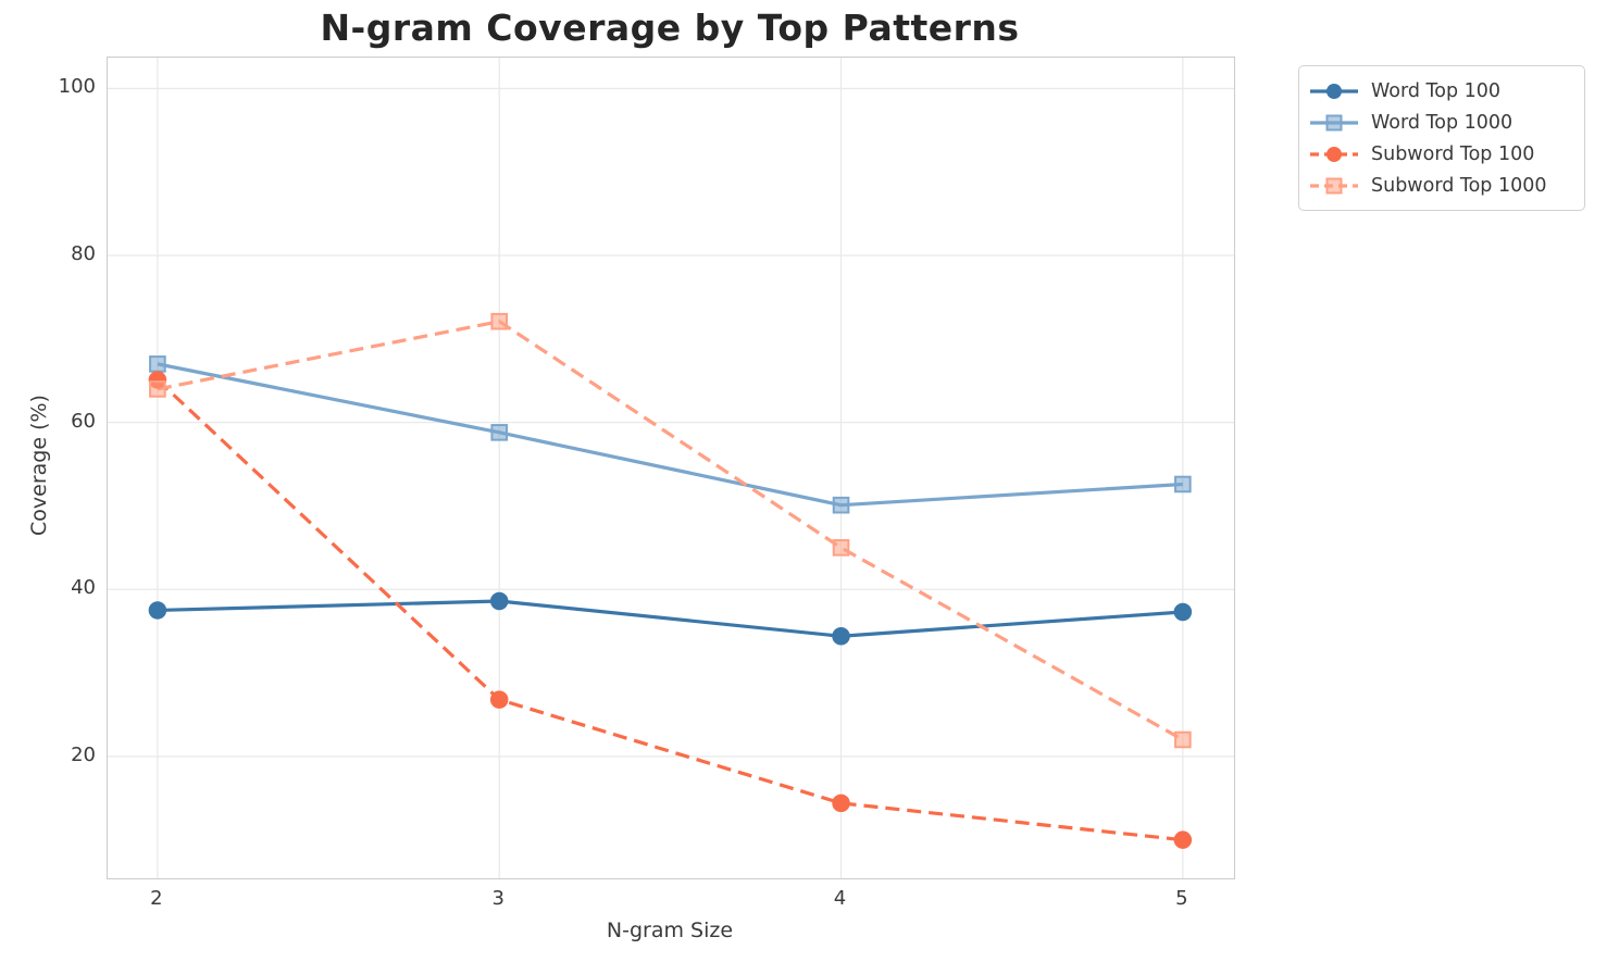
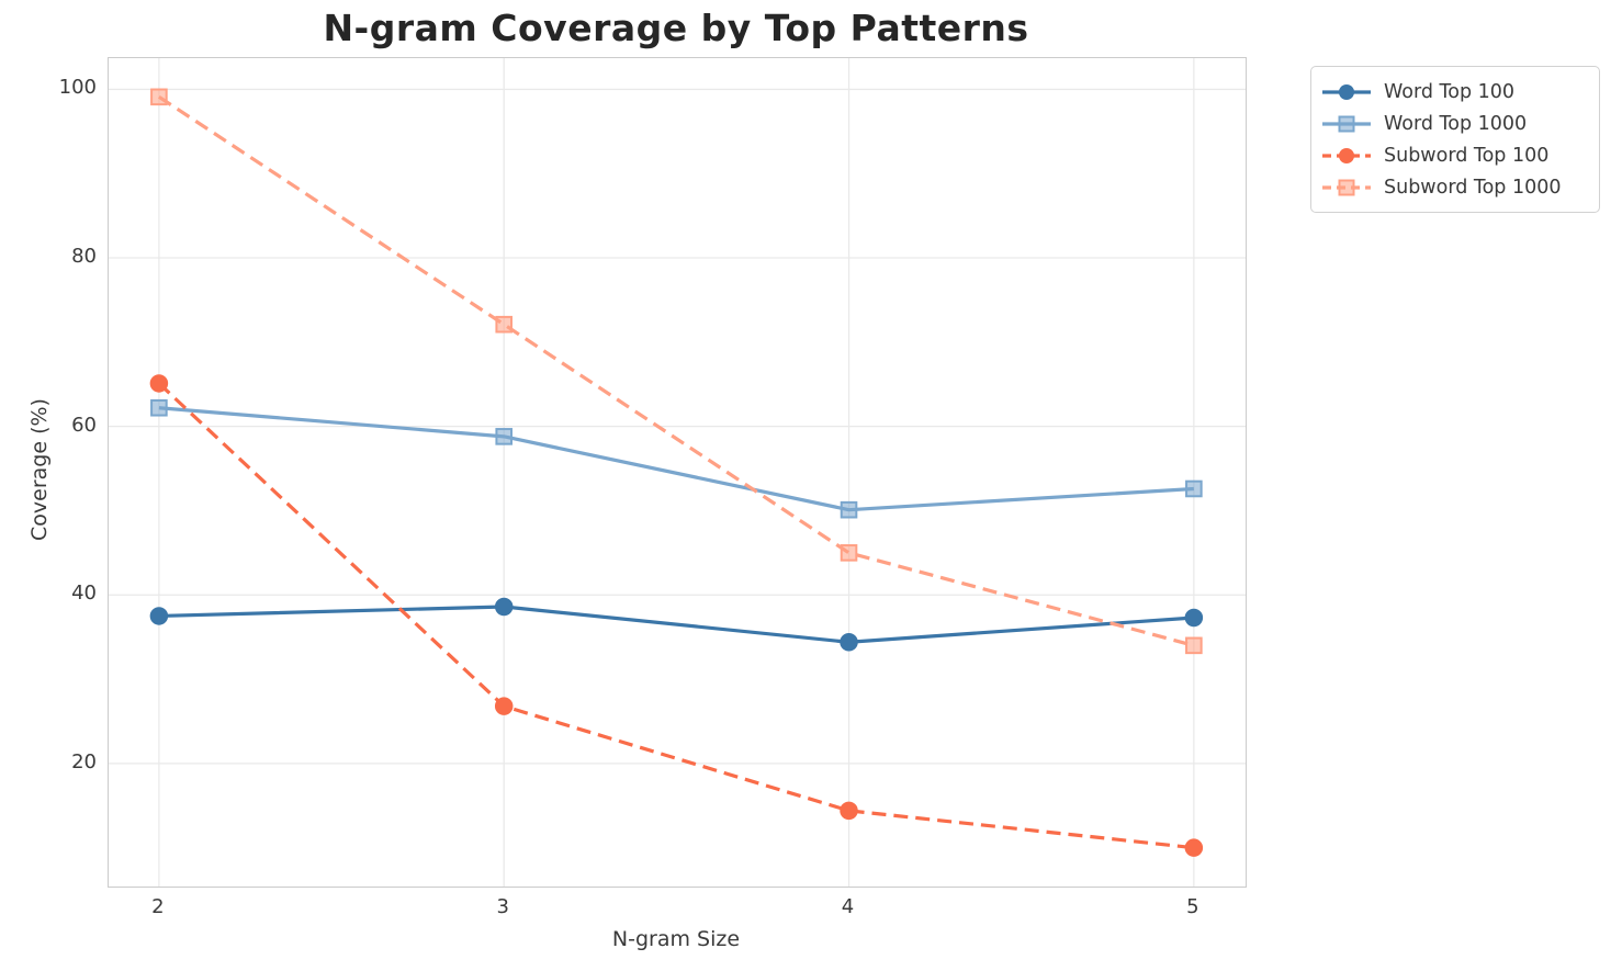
Word Top 1000/2: 67 -> 62
Subword Top 1000/2: 64 -> 99
Subword Top 1000/5: 22 -> 34
